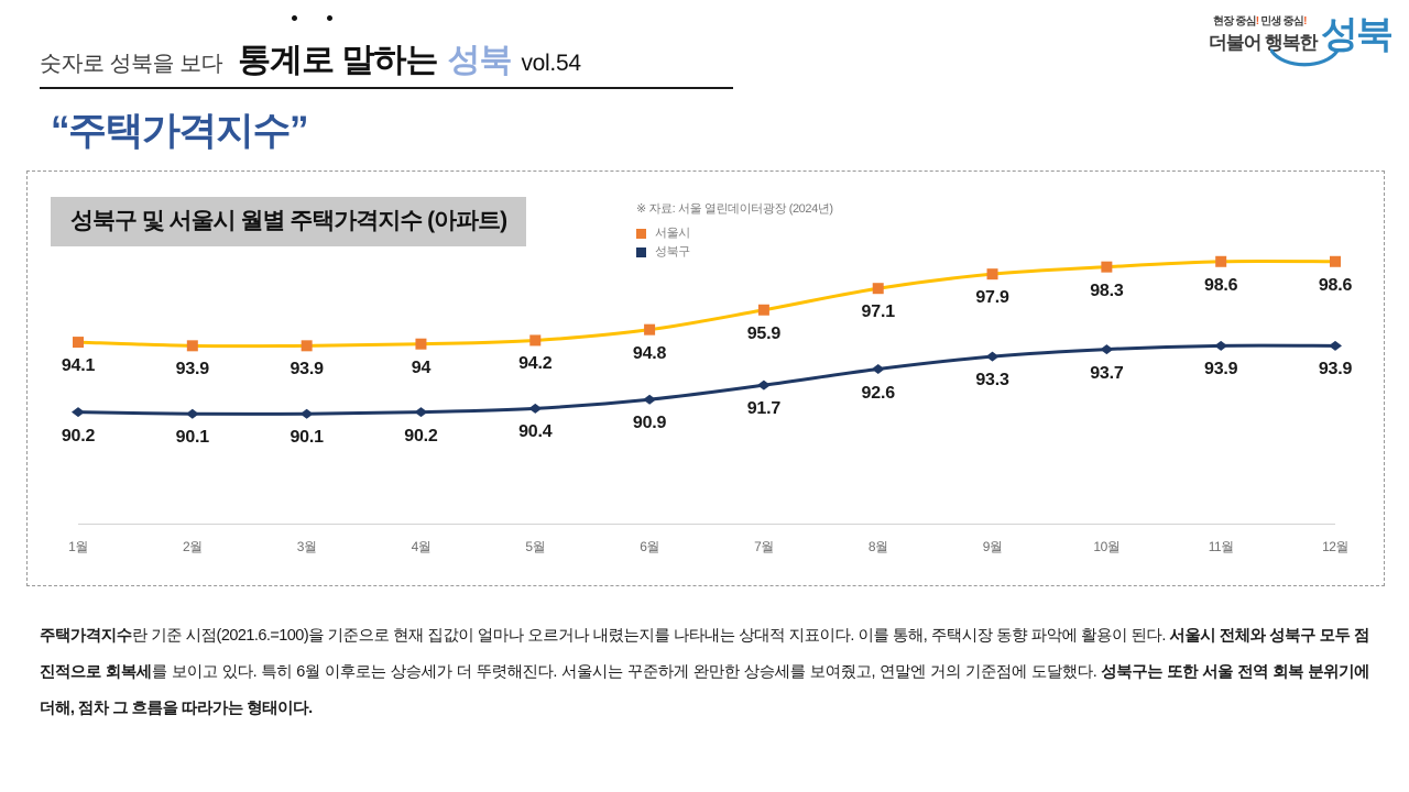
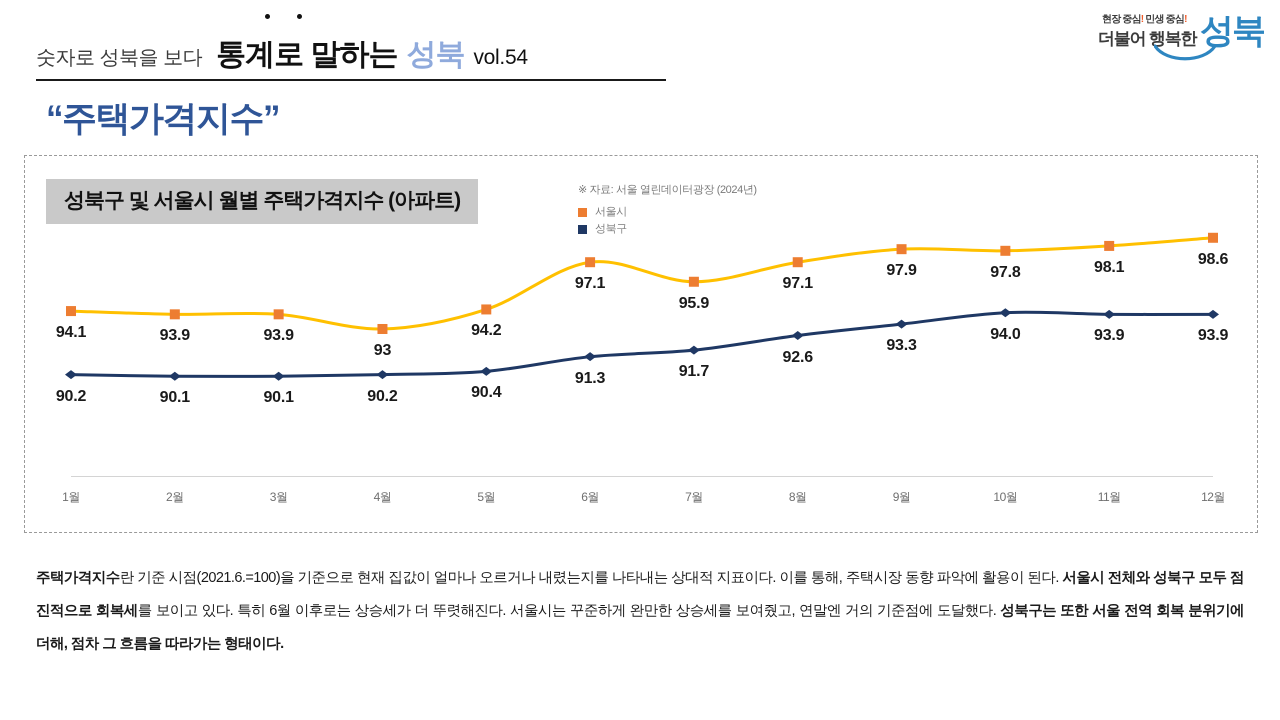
서울시/4월: 94 -> 93
서울시/6월: 94.8 -> 97.1
성북구/6월: 90.9 -> 91.3
서울시/10월: 98.3 -> 97.8
성북구/10월: 93.7 -> 94.0
서울시/11월: 98.6 -> 98.1
